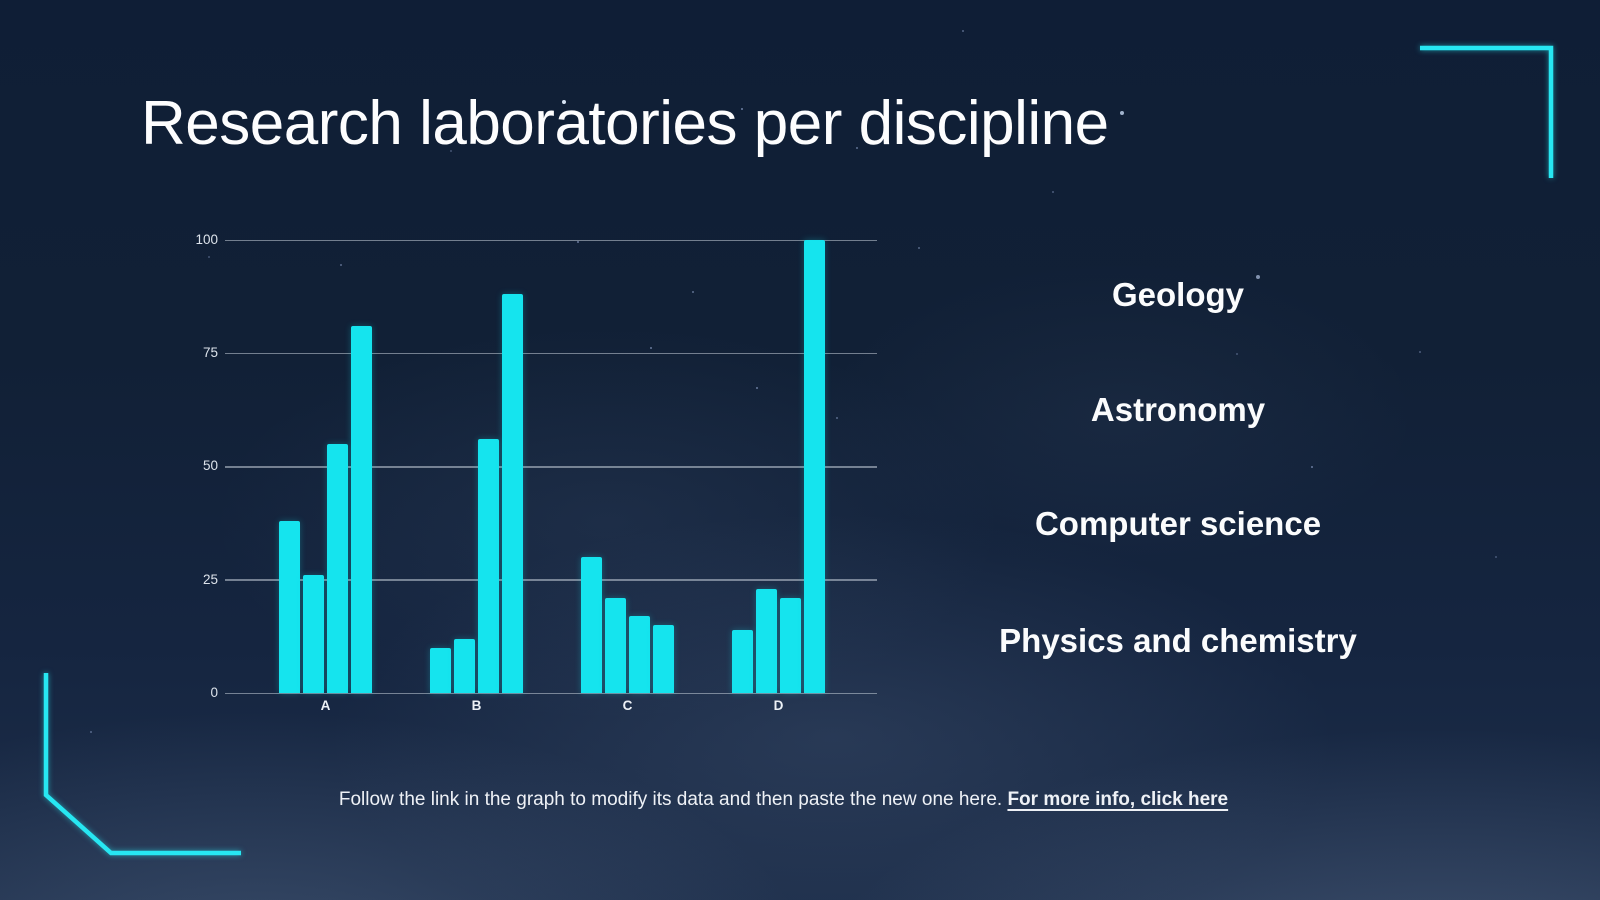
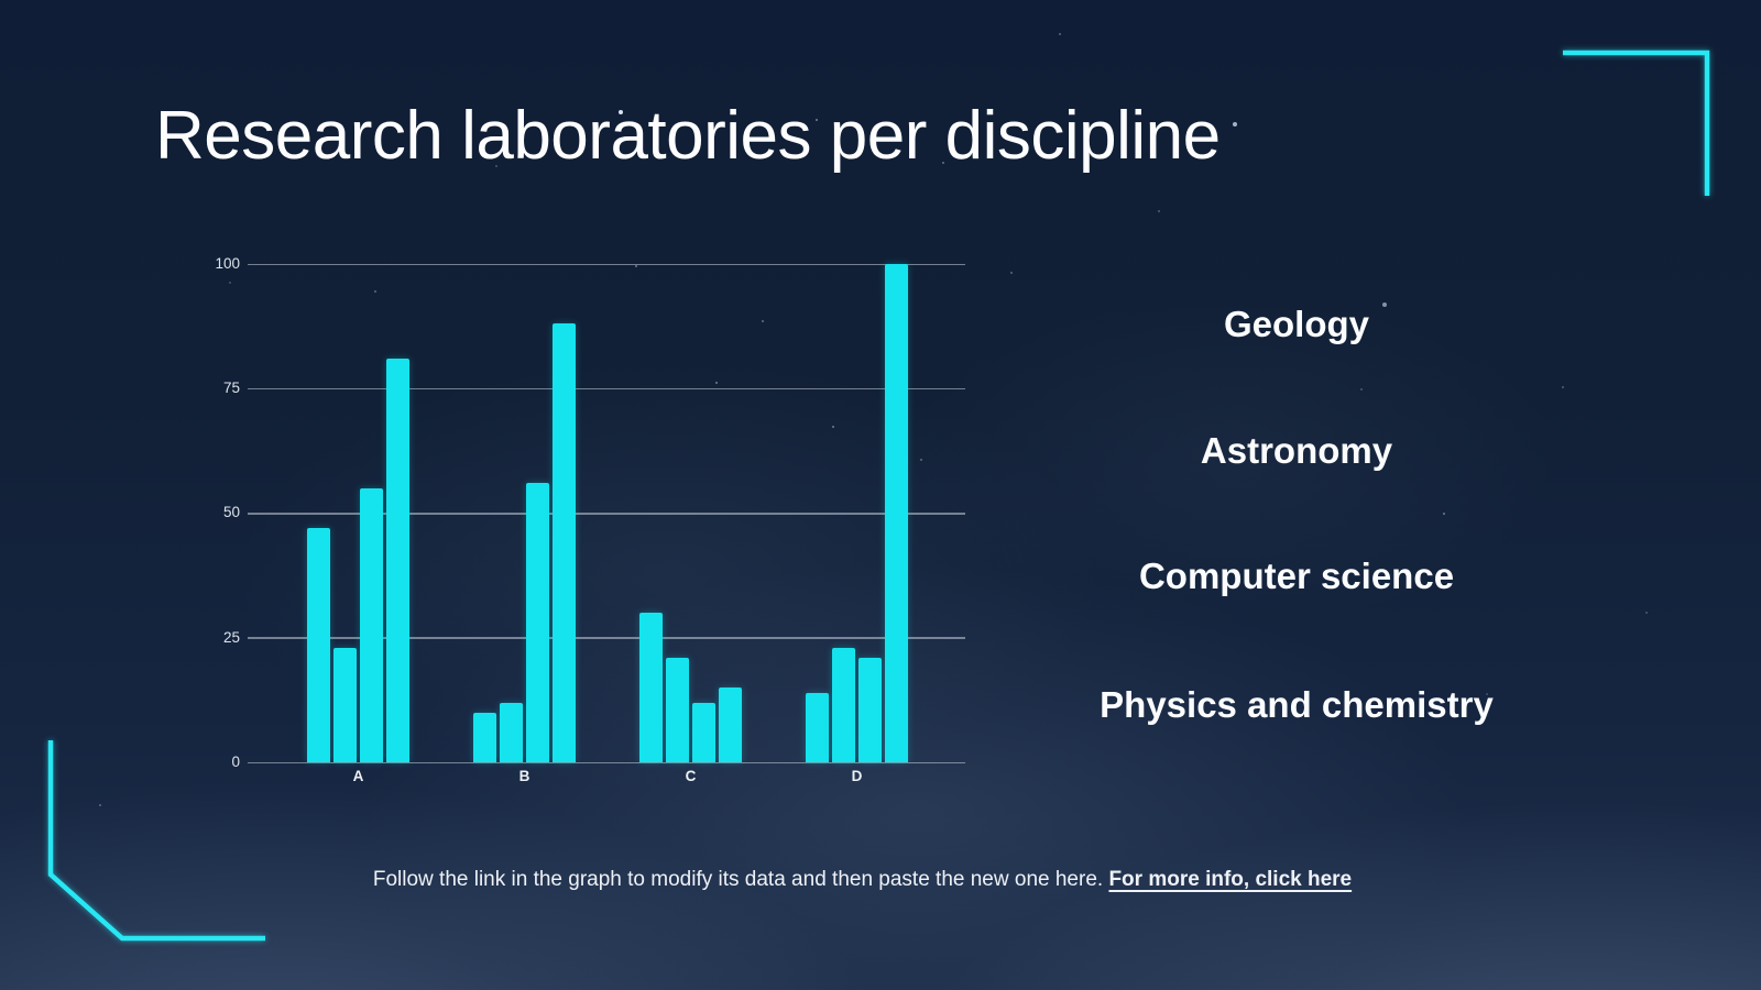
Geology/A: 38 -> 47
Astronomy/A: 26 -> 23
Computer science/C: 17 -> 12
